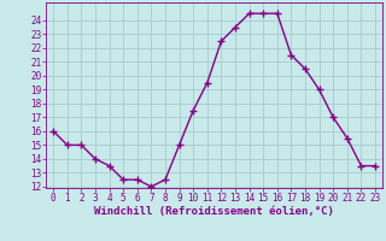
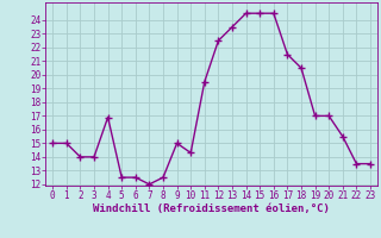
0: 16.0 -> 15.0
2: 15.0 -> 14.0
4: 13.5 -> 16.9
10: 17.5 -> 14.3
19: 19.0 -> 17.0
